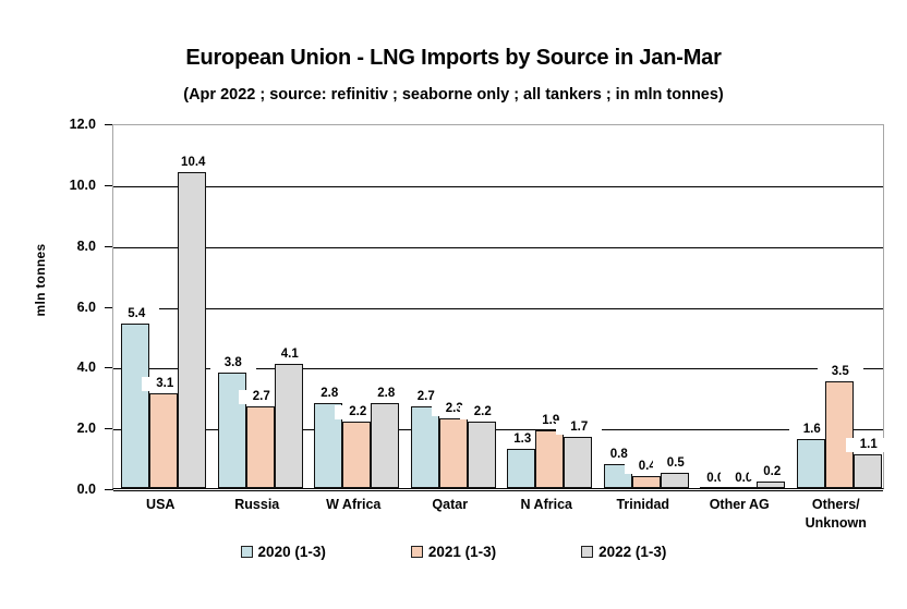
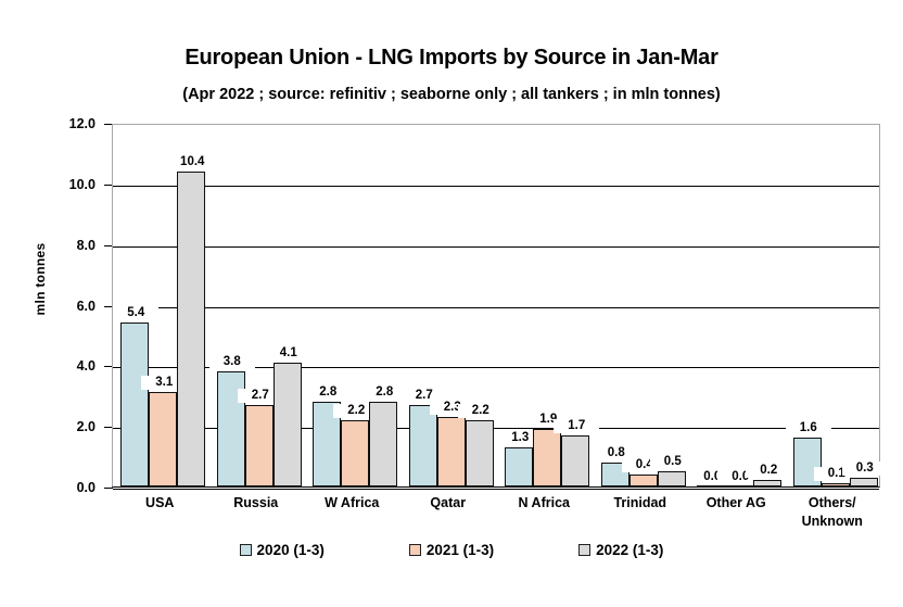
2021 (1-3)/Others/ Unknown: 3.5 -> 0.1
2022 (1-3)/Others/ Unknown: 1.1 -> 0.3
